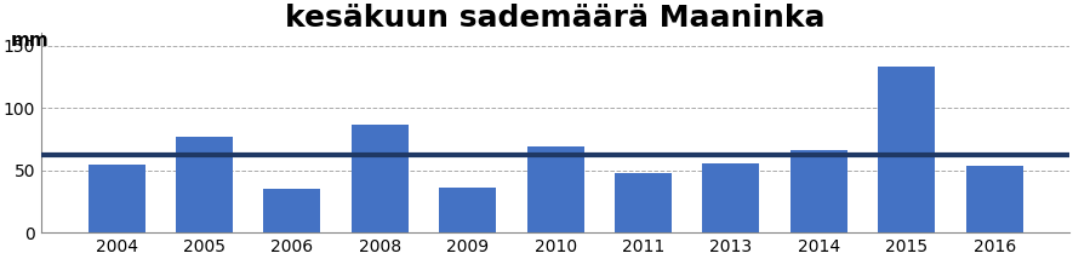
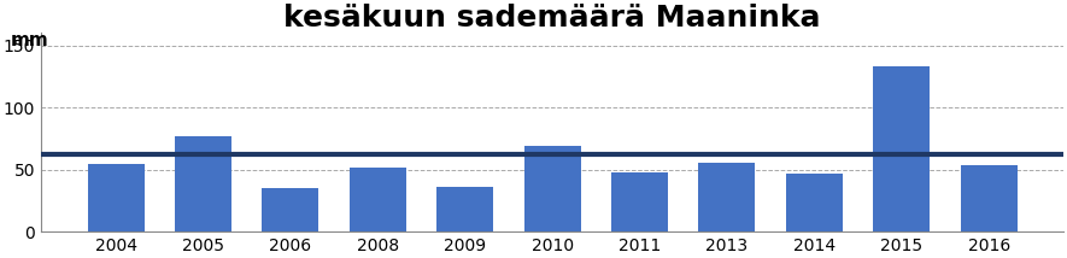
2008: 87 -> 52
2014: 66 -> 47
